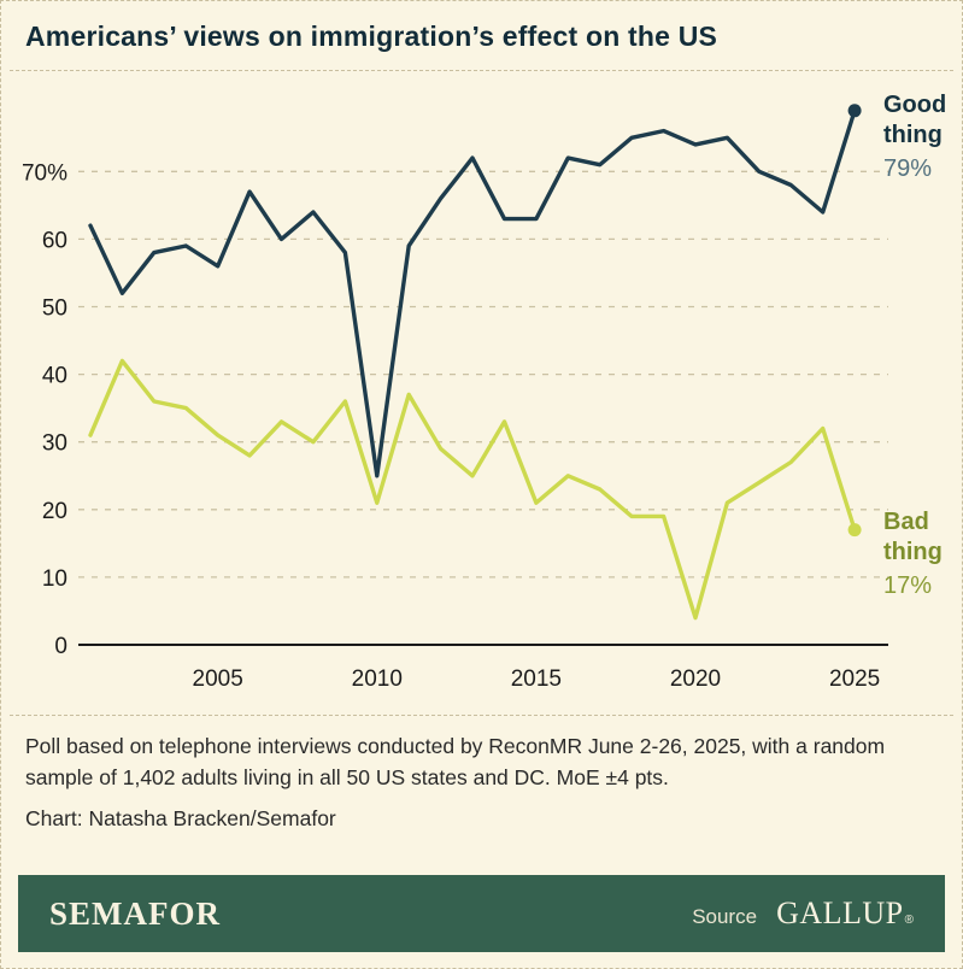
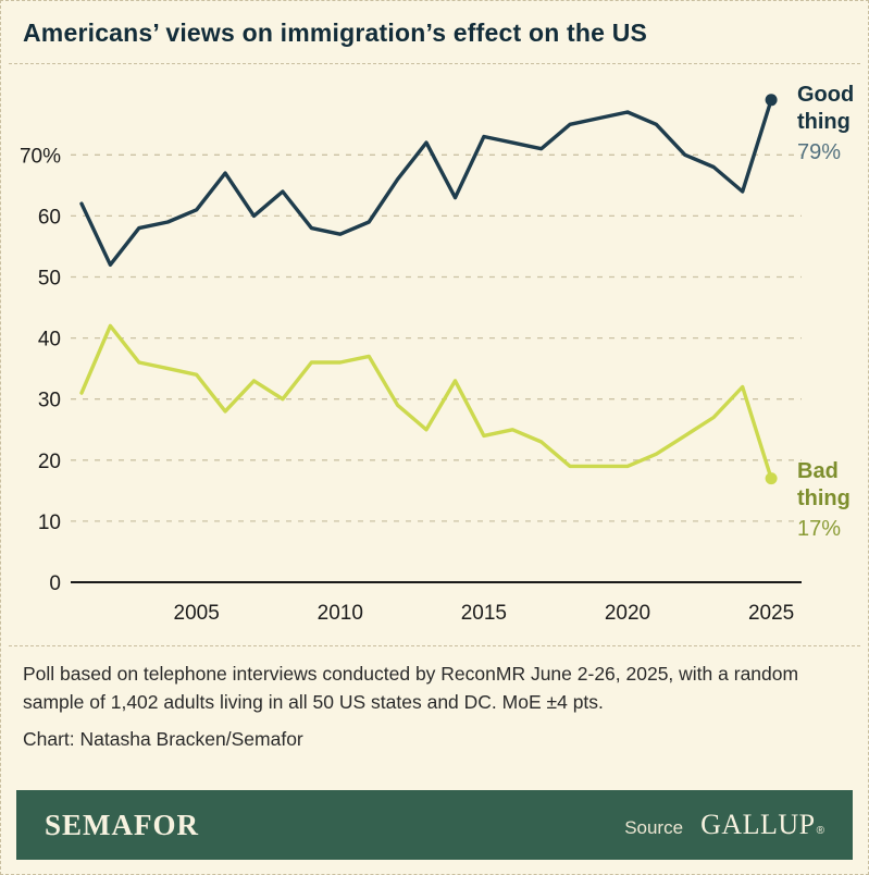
Good thing/2005: 56% -> 61%
Bad thing/2005: 31% -> 34%
Good thing/2010: 25% -> 57%
Bad thing/2010: 21% -> 36%
Good thing/2015: 63% -> 73%
Bad thing/2015: 21% -> 24%
Good thing/2020: 74% -> 77%
Bad thing/2020: 4% -> 19%
